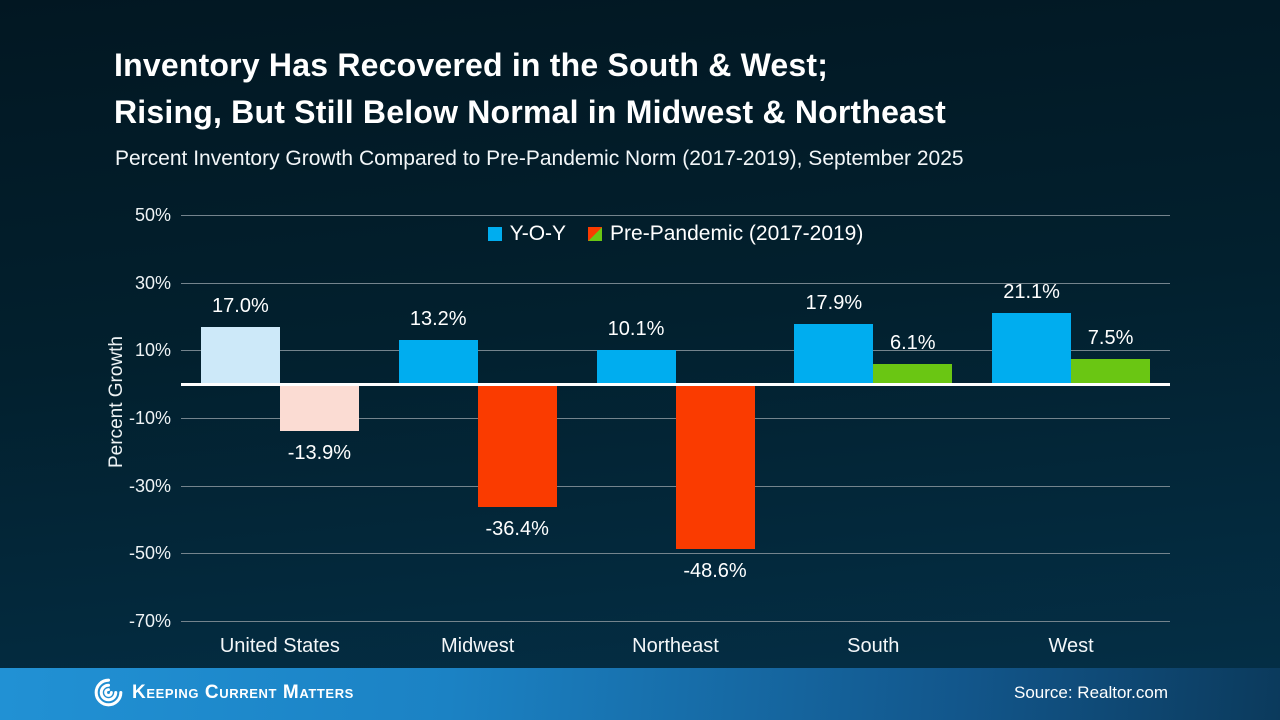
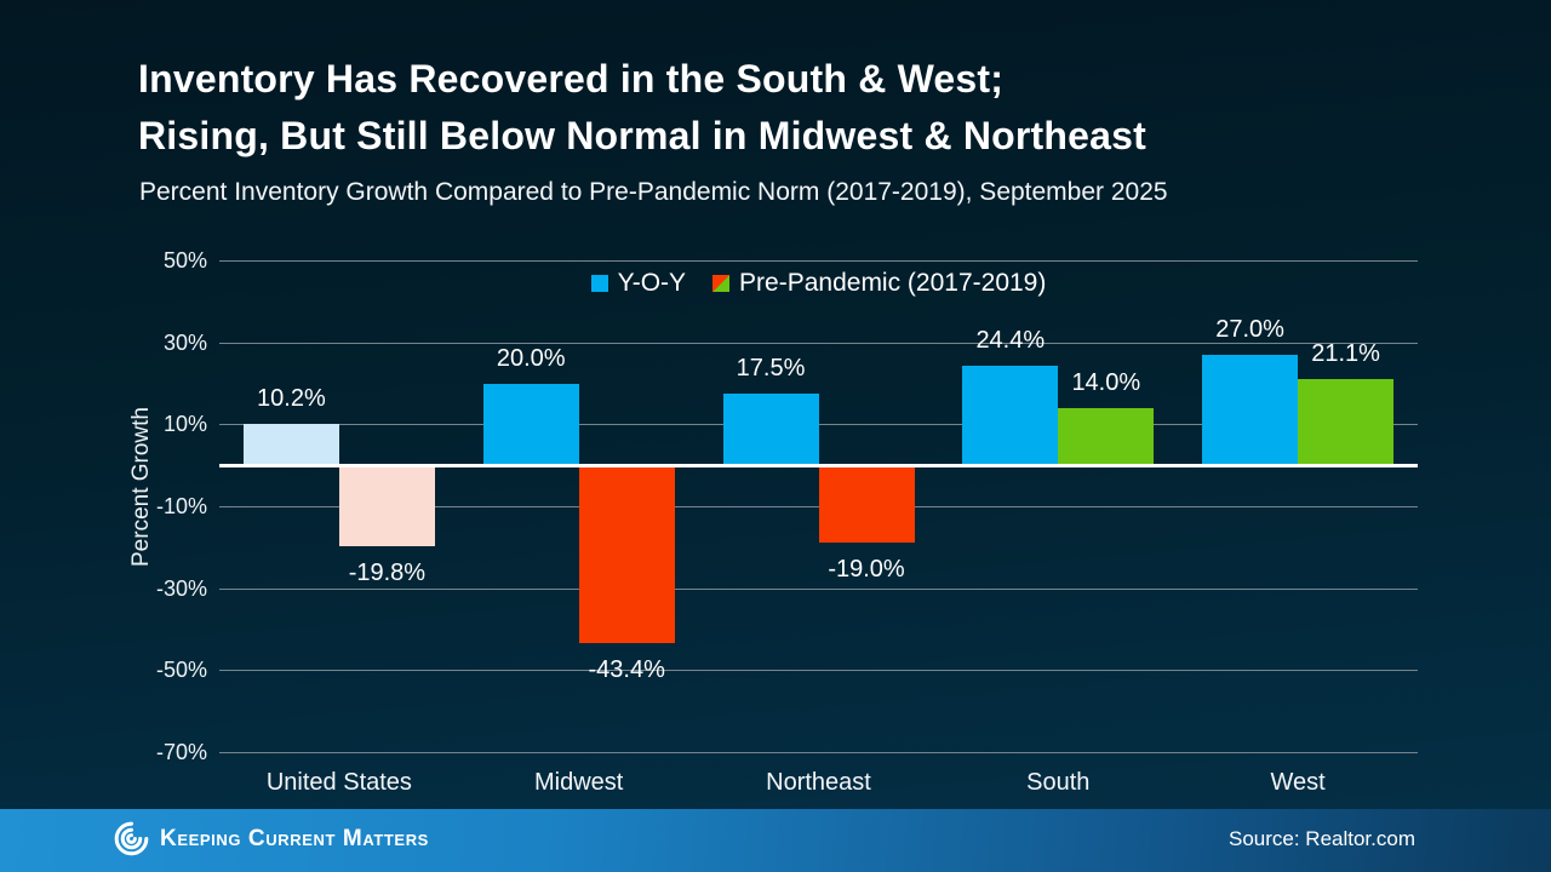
Y-O-Y/United States: 17.0% -> 10.2%
Pre-Pandemic (2017-2019)/United States: -13.9% -> -19.8%
Y-O-Y/Midwest: 13.2% -> 20.0%
Pre-Pandemic (2017-2019)/Midwest: -36.4% -> -43.4%
Y-O-Y/Northeast: 10.1% -> 17.5%
Pre-Pandemic (2017-2019)/Northeast: -48.6% -> -19.0%
Y-O-Y/South: 17.9% -> 24.4%
Pre-Pandemic (2017-2019)/South: 6.1% -> 14.0%
Y-O-Y/West: 21.1% -> 27.0%
Pre-Pandemic (2017-2019)/West: 7.5% -> 21.1%
